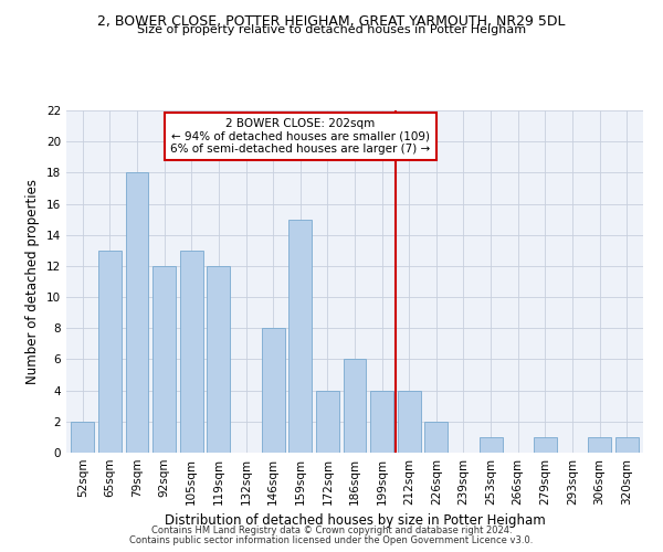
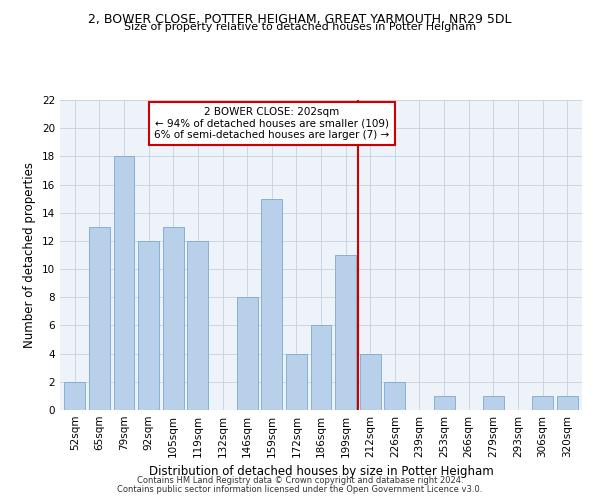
199sqm: 4 -> 11
